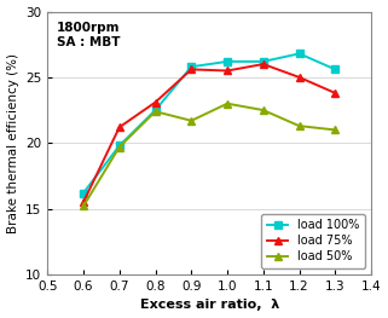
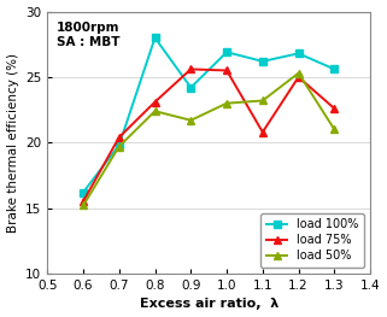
load 75%/0.7: 21.2 -> 20.4
load 100%/0.8: 22.5 -> 28.0
load 100%/0.9: 25.8 -> 24.2
load 100%/1.0: 26.2 -> 26.9
load 75%/1.1: 26.0 -> 20.8
load 50%/1.1: 22.5 -> 23.2
load 50%/1.2: 21.3 -> 25.3
load 75%/1.3: 23.8 -> 22.6
